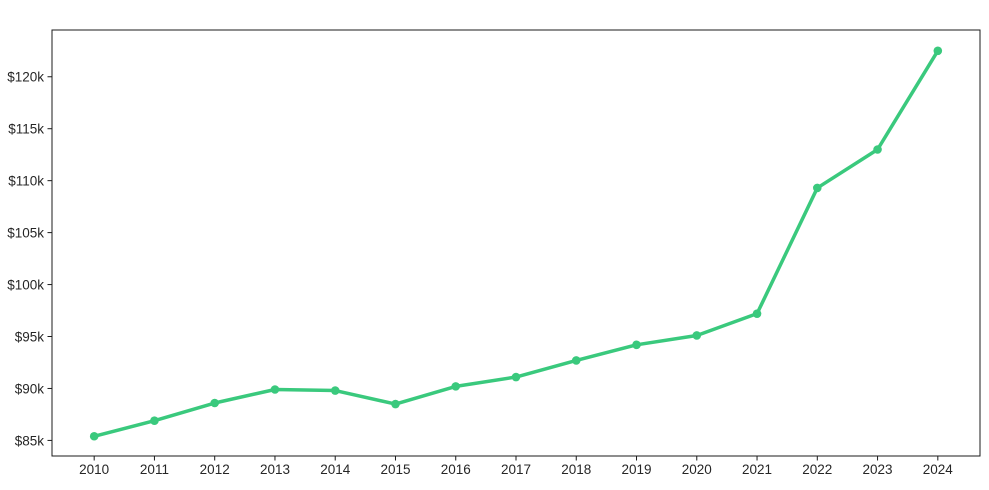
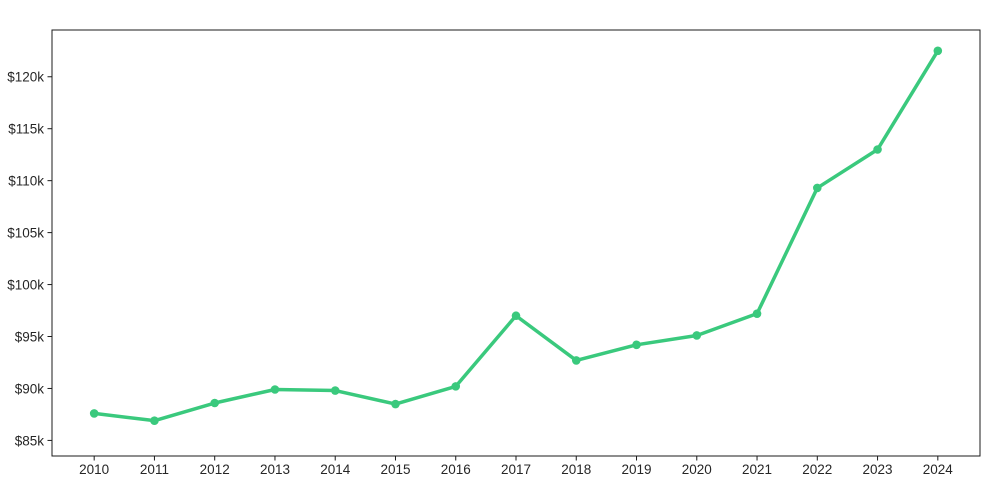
2010: $85.4k -> $87.6k
2017: $91.1k -> $97.0k
